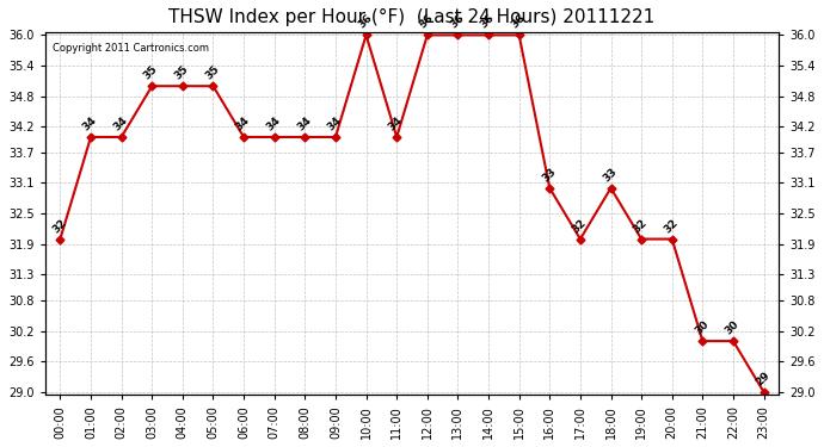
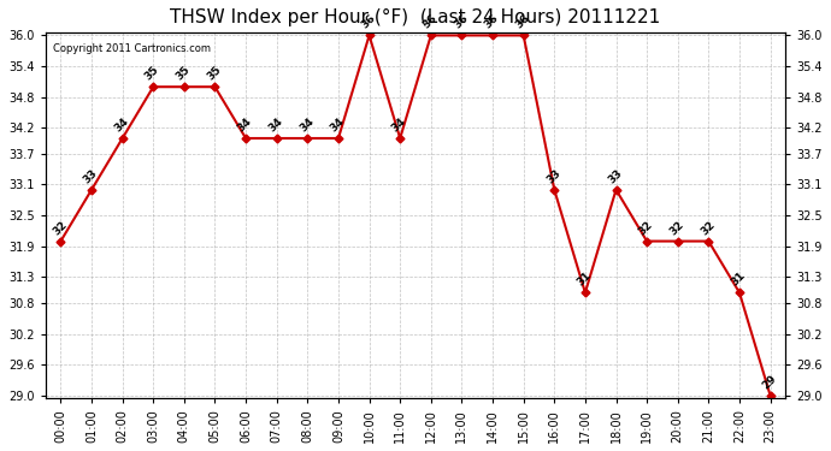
01:00: 34 -> 33
17:00: 32 -> 31
21:00: 30 -> 32
22:00: 30 -> 31
